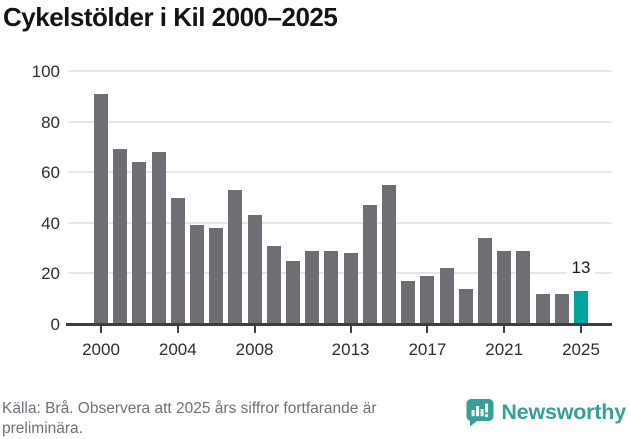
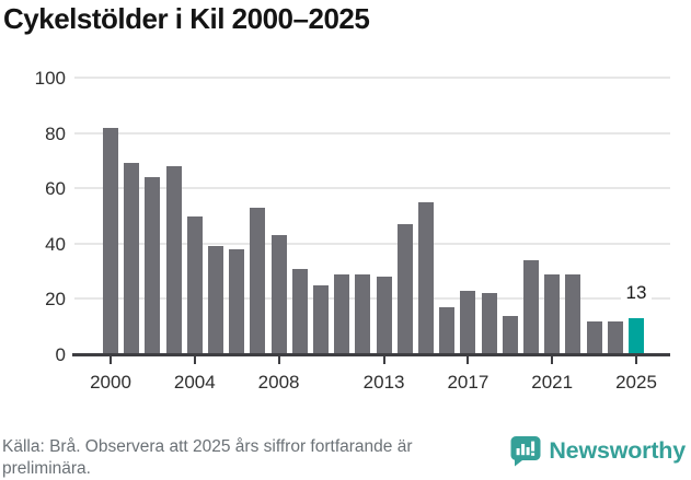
2000: 91 -> 82
2017: 19 -> 23
